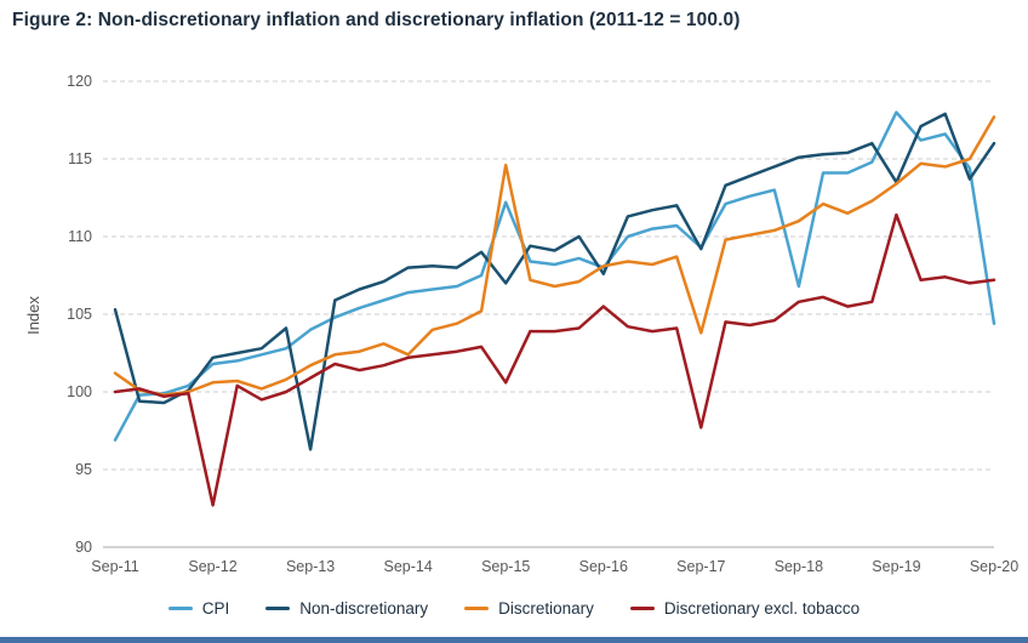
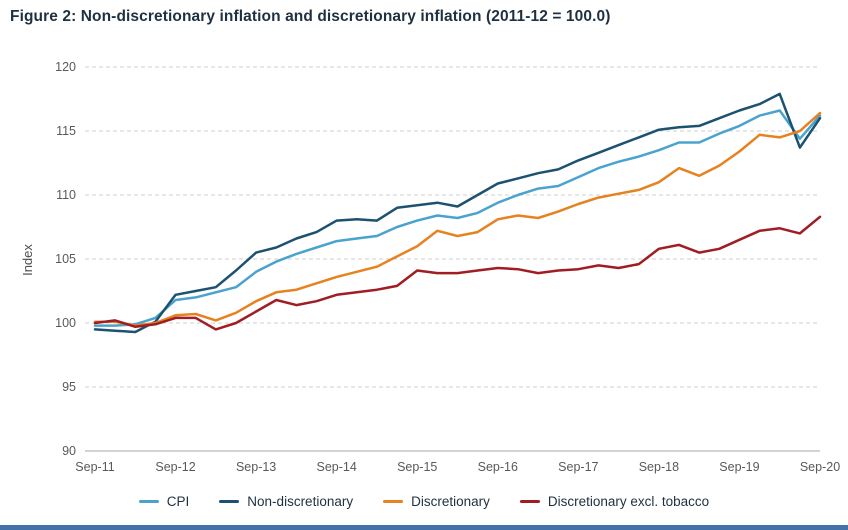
CPI/Sep-11: 96.9 -> 99.8
Non-discretionary/Sep-11: 105.3 -> 99.5
Discretionary/Sep-11: 101.2 -> 100.1
Discretionary excl. tobacco/Sep-12: 92.7 -> 100.4
Non-discretionary/Sep-13: 96.3 -> 105.5
Discretionary/Sep-14: 102.4 -> 103.6
CPI/Sep-15: 112.2 -> 108.0
Non-discretionary/Sep-15: 107.0 -> 109.2
Discretionary/Sep-15: 114.6 -> 106.0
Discretionary excl. tobacco/Sep-15: 100.6 -> 104.1
CPI/Sep-16: 108.0 -> 109.4
Non-discretionary/Sep-16: 107.6 -> 110.9
Discretionary excl. tobacco/Sep-16: 105.5 -> 104.3
CPI/Sep-17: 109.3 -> 111.4
Non-discretionary/Sep-17: 109.2 -> 112.7
Discretionary/Sep-17: 103.8 -> 109.3
Discretionary excl. tobacco/Sep-17: 97.7 -> 104.2
CPI/Sep-18: 106.8 -> 113.5
CPI/Sep-19: 118.0 -> 115.4
Non-discretionary/Sep-19: 113.5 -> 116.6
Discretionary excl. tobacco/Sep-19: 111.4 -> 106.5
CPI/Sep-20: 104.4 -> 116.2
Discretionary/Sep-20: 117.7 -> 116.4
Discretionary excl. tobacco/Sep-20: 107.2 -> 108.3
